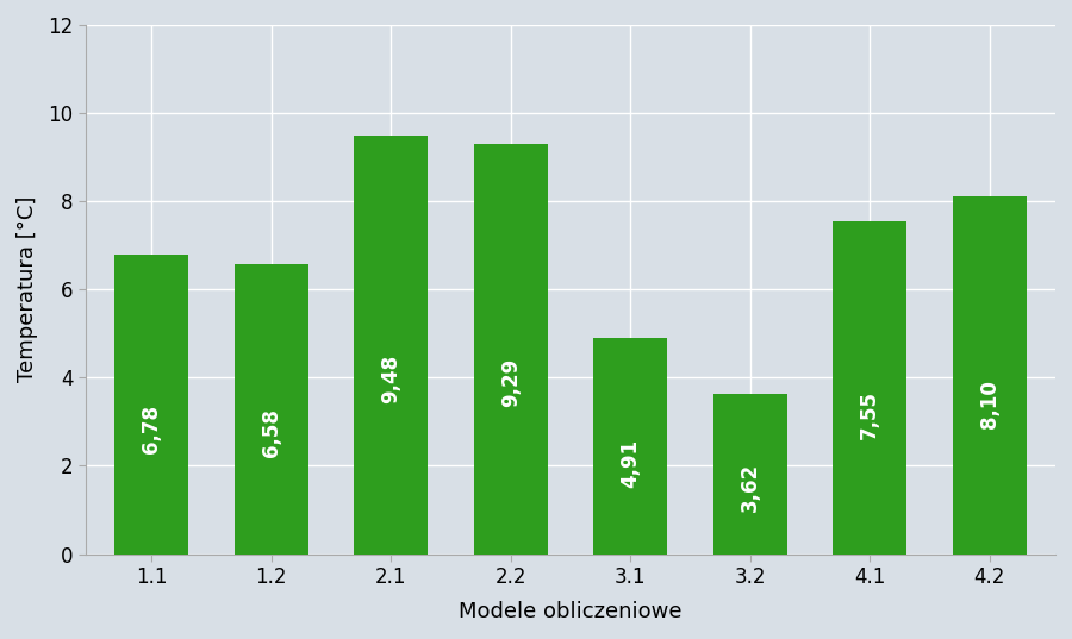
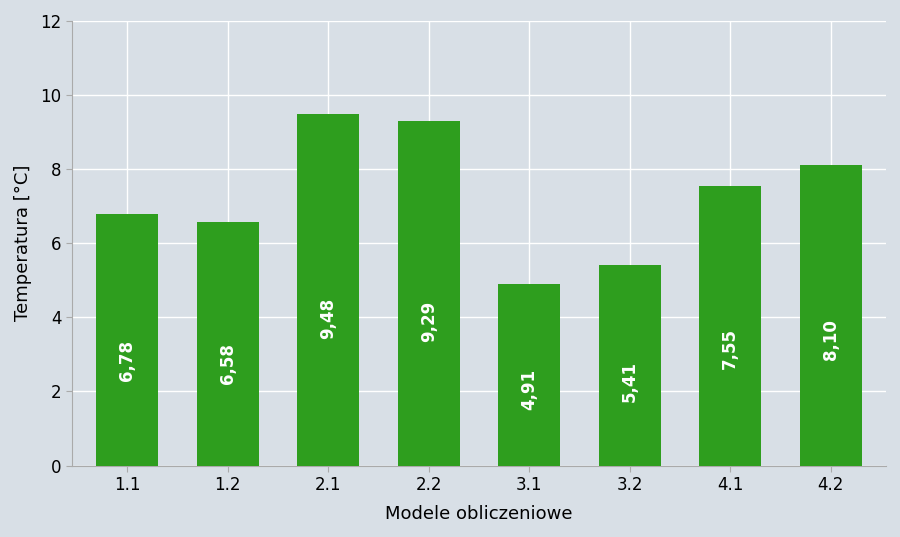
3.2: 3,62 -> 5,41
